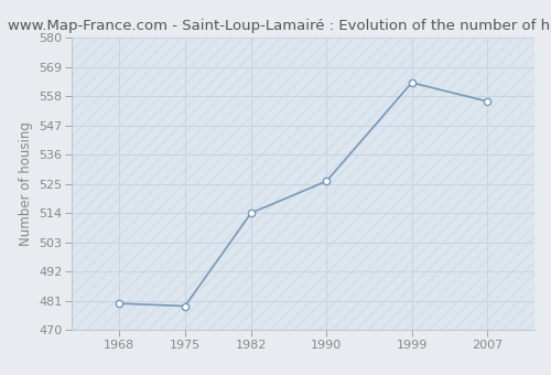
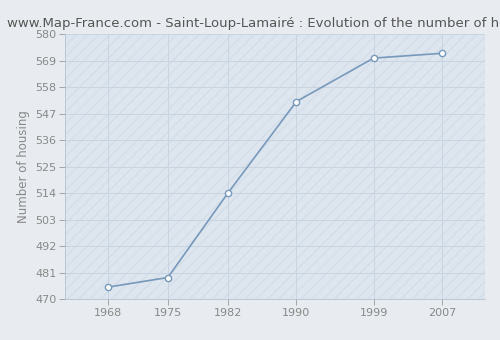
1968: 480 -> 475
1990: 526 -> 552
1999: 563 -> 570
2007: 556 -> 572
